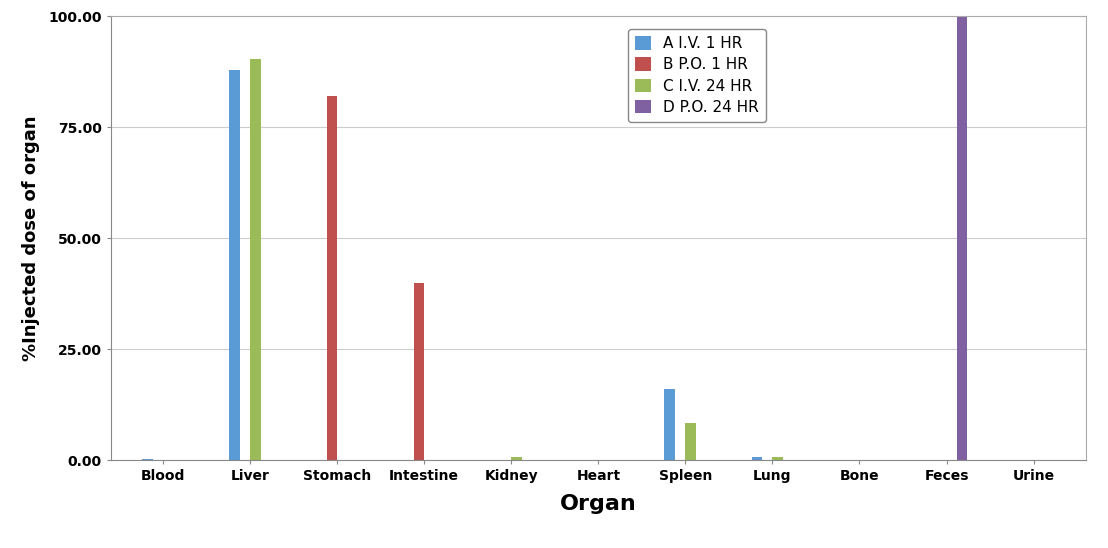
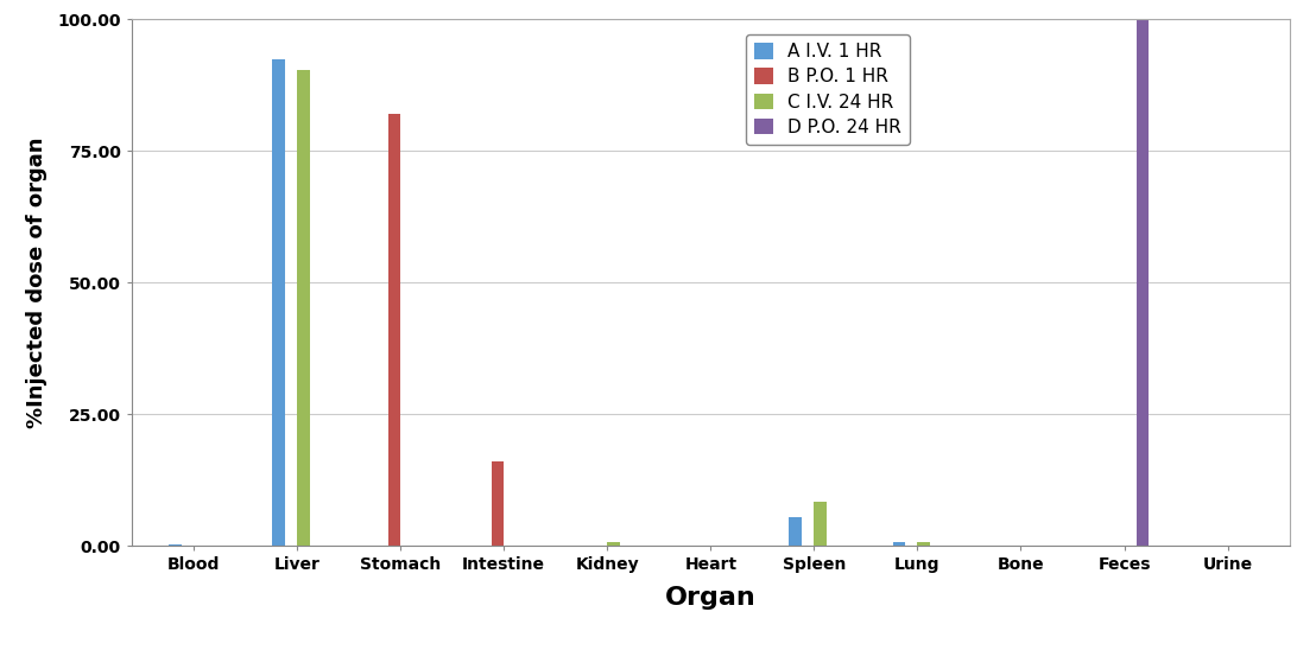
A I.V. 1 HR/Liver: 88.0 -> 92.5
B P.O. 1 HR/Intestine: 40 -> 16
A I.V. 1 HR/Spleen: 16.0 -> 5.5
